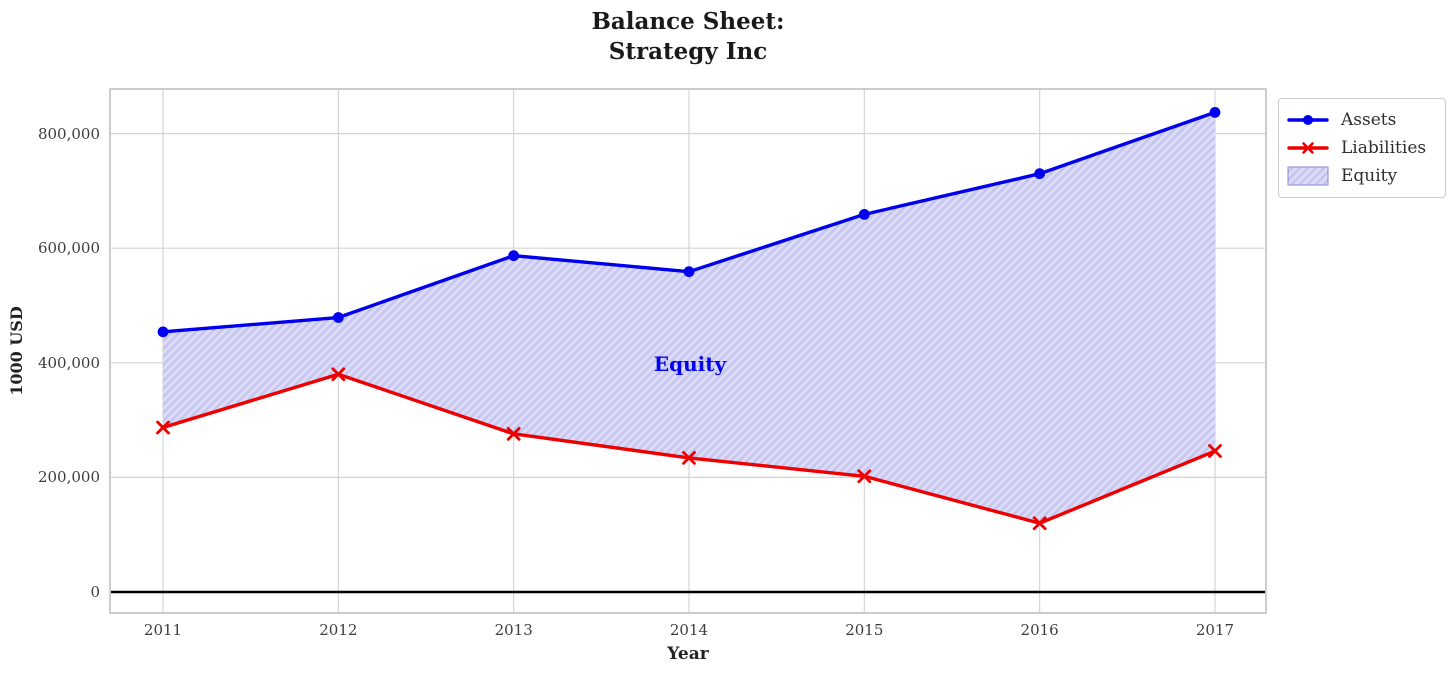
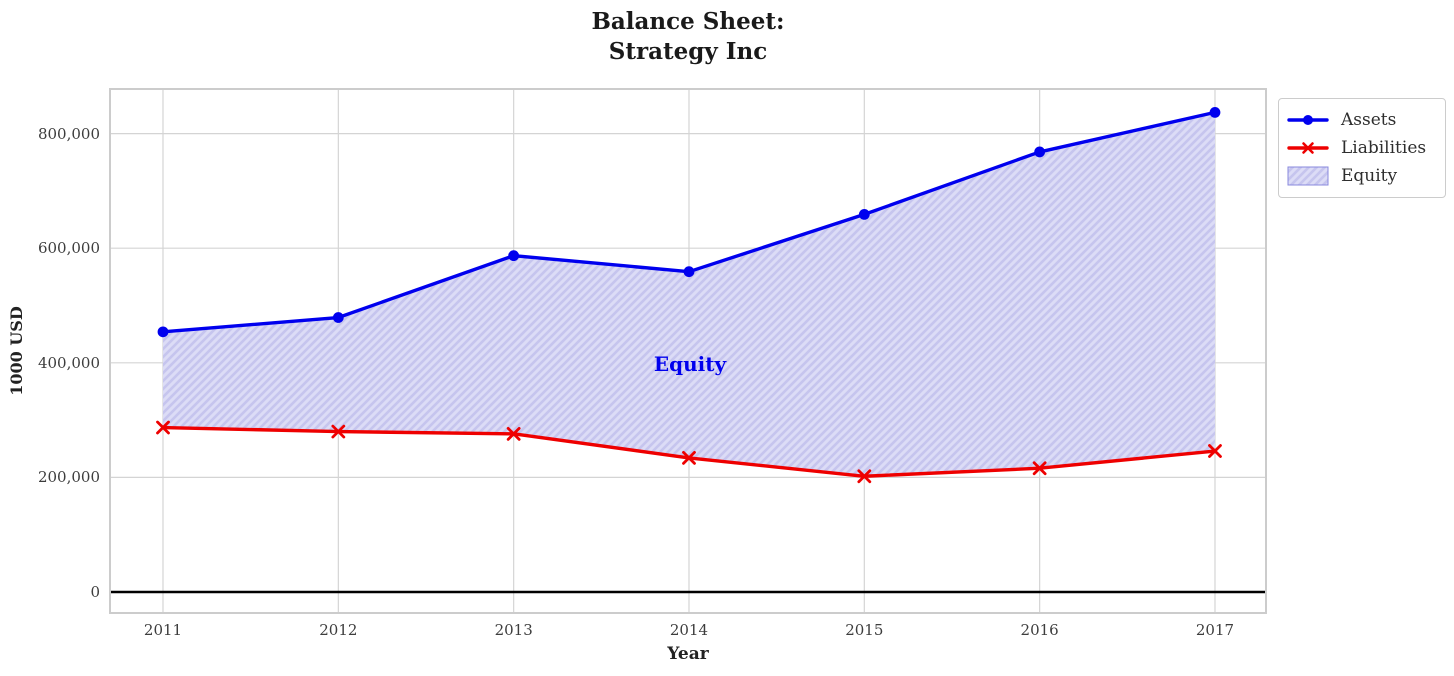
Liabilities/2012: 380000 -> 280000
Assets/2016: 730000 -> 770000
Liabilities/2016: 120000 -> 220000
